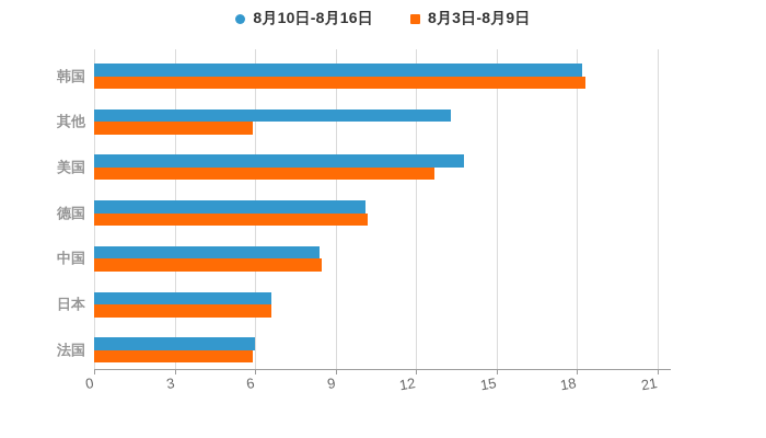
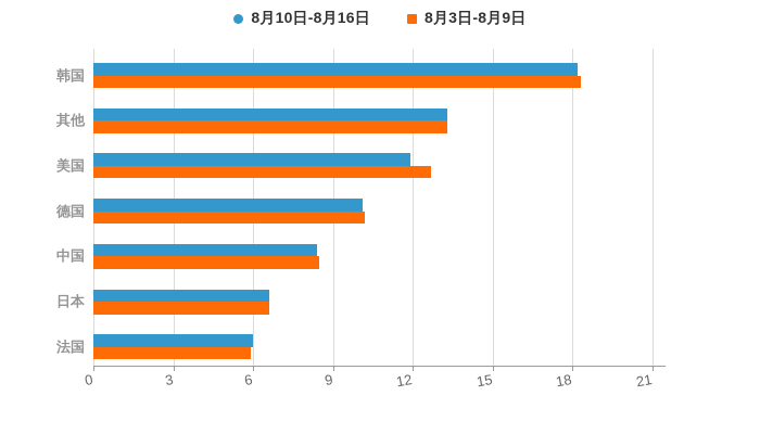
8月3日-8月9日/其他: 5.9 -> 13.3
8月10日-8月16日/美国: 13.8 -> 11.9
